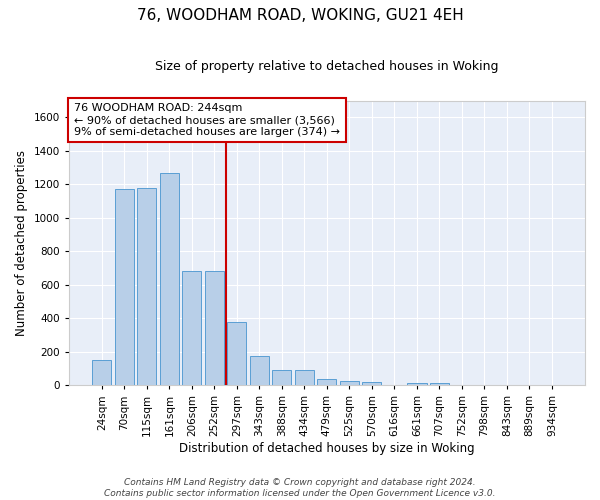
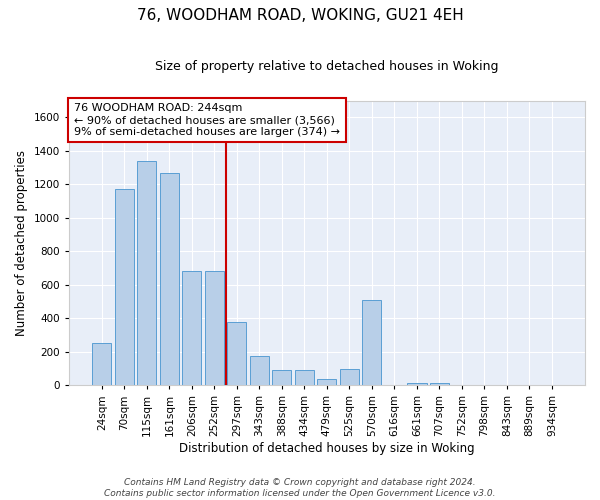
24sqm: 150 -> 250
115sqm: 1180 -> 1340
525sqm: 20 -> 100
570sqm: 20 -> 510
